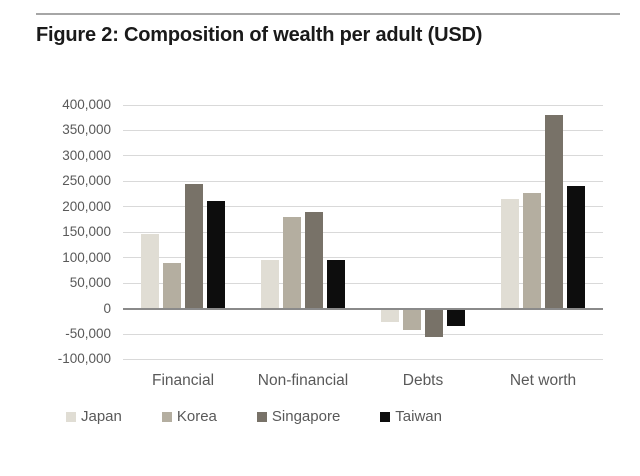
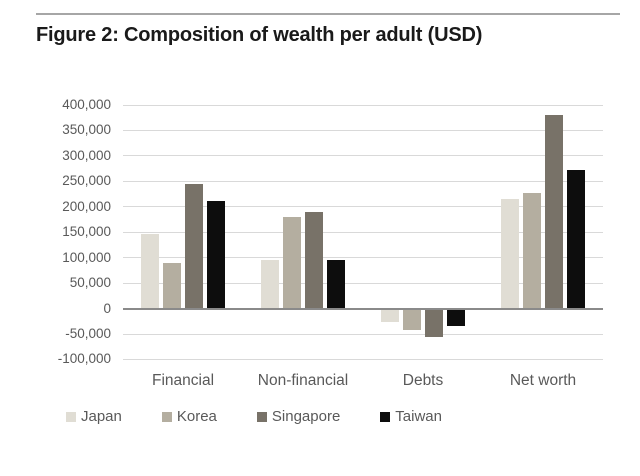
Taiwan/Net worth: 240000 -> 270000
